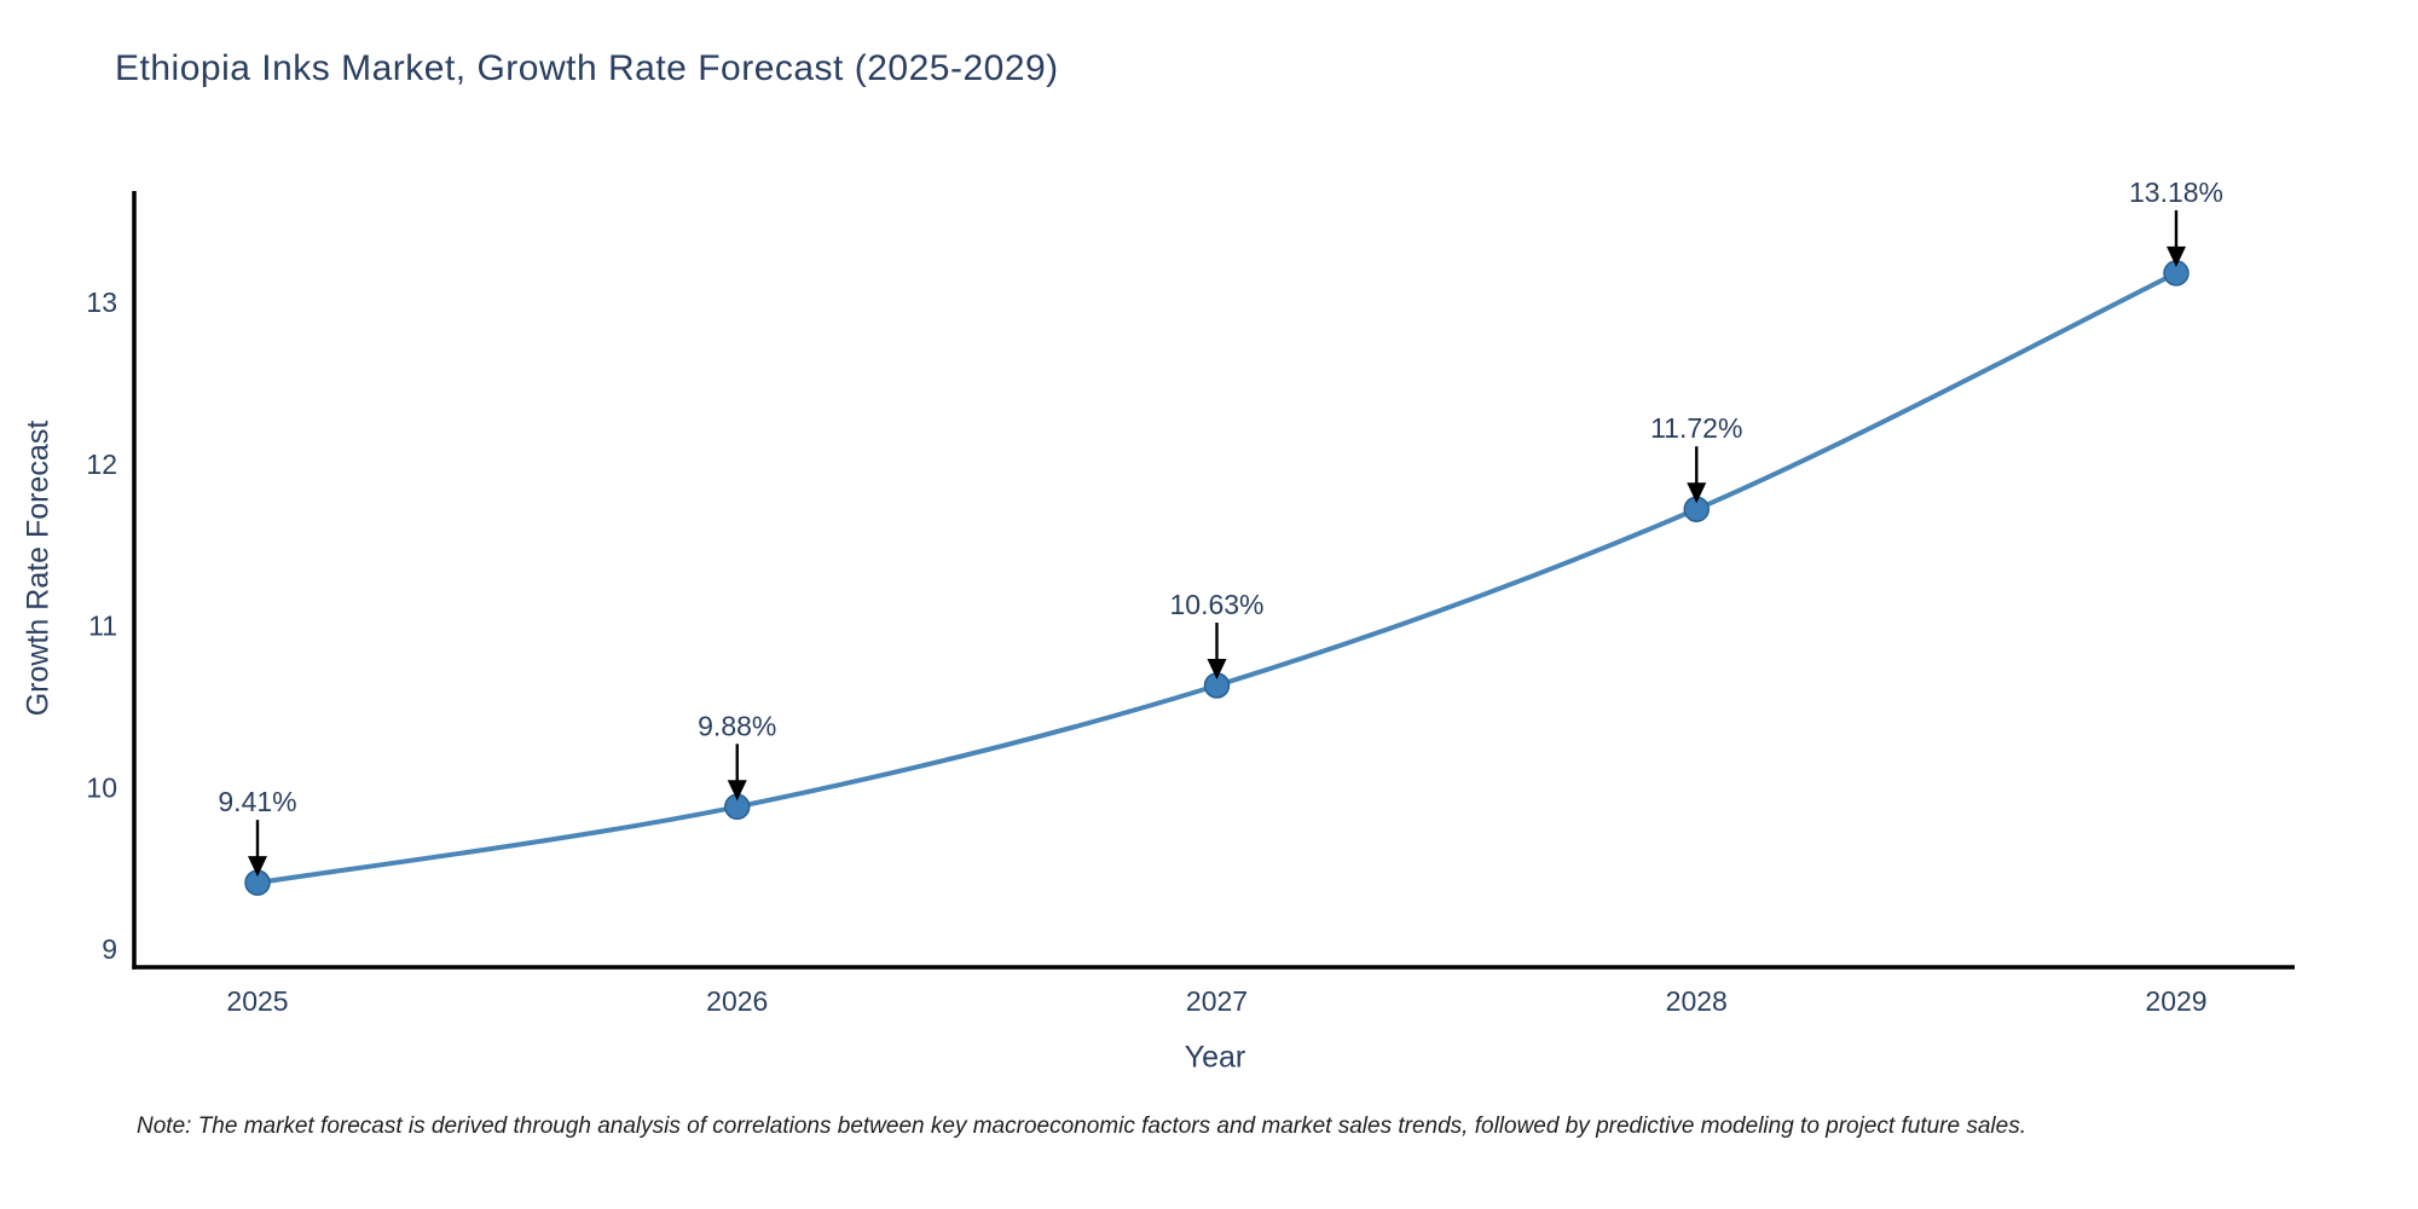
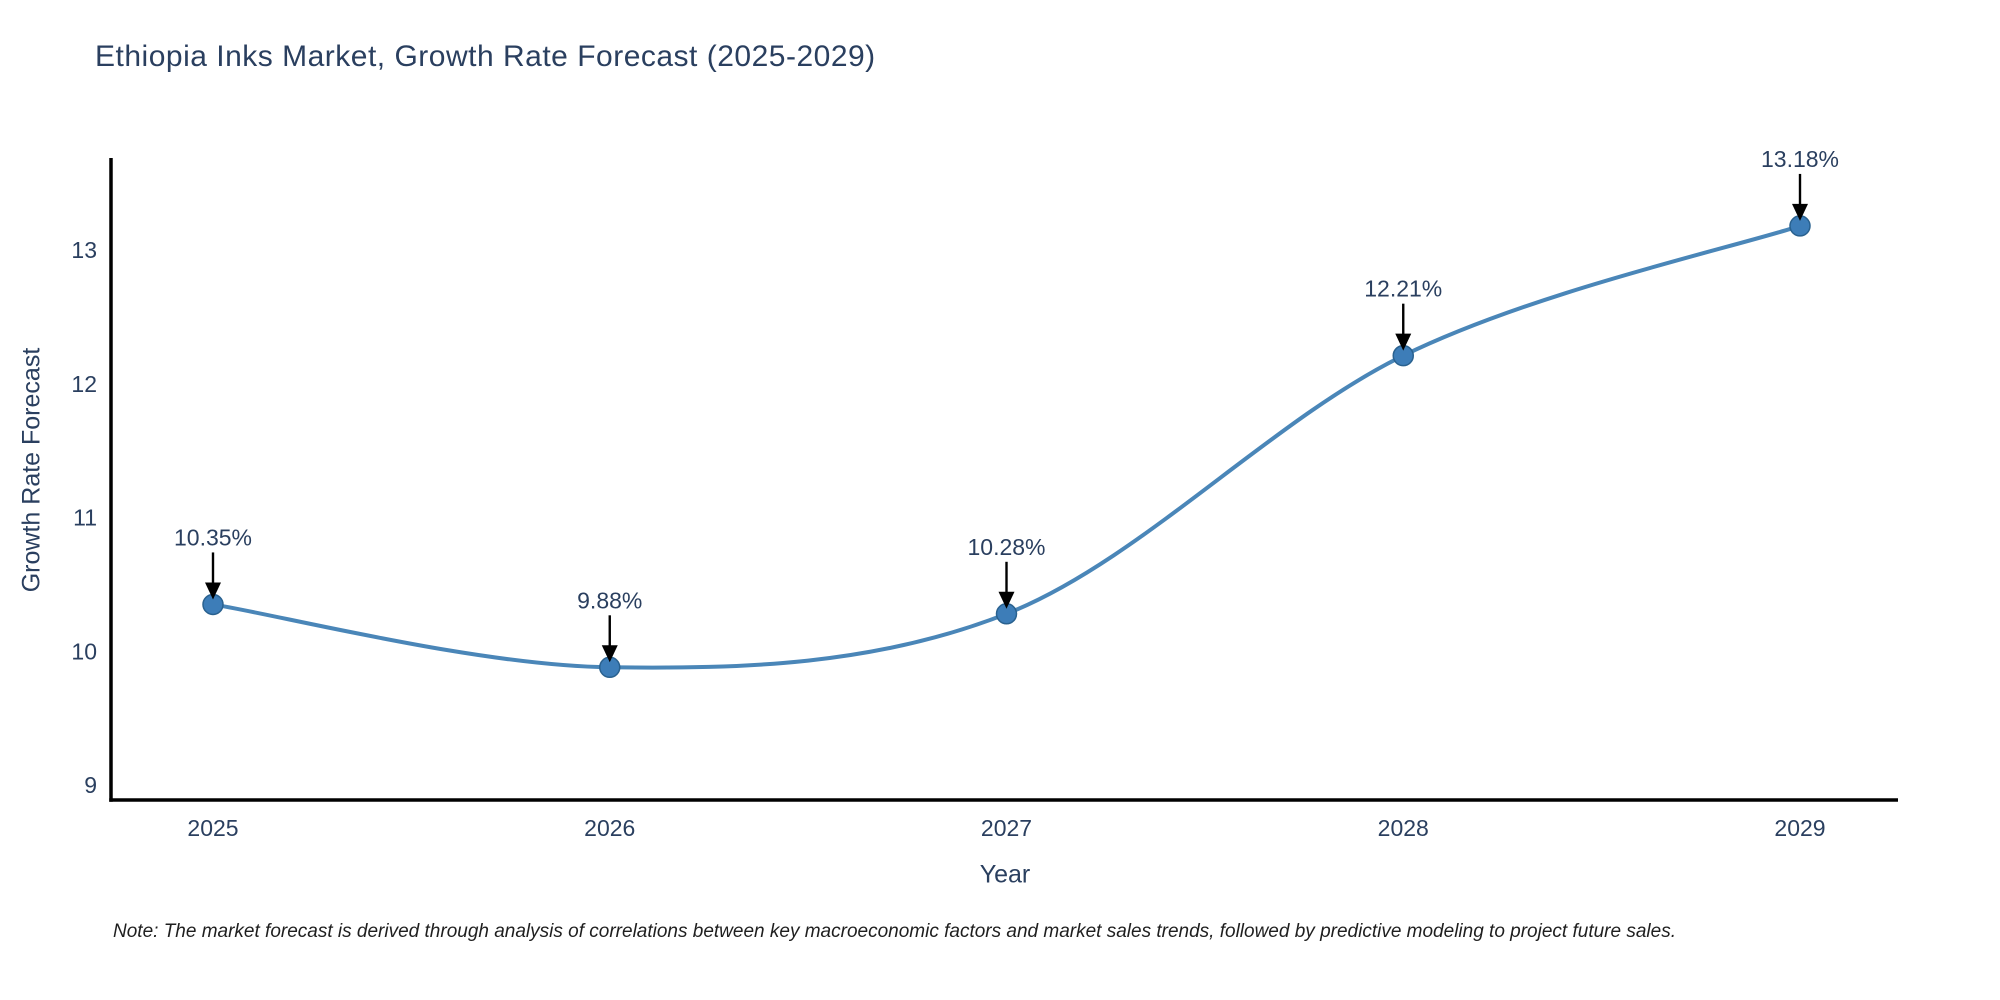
2025: 9.41% -> 10.35%
2027: 10.63% -> 10.28%
2028: 11.72% -> 12.21%
